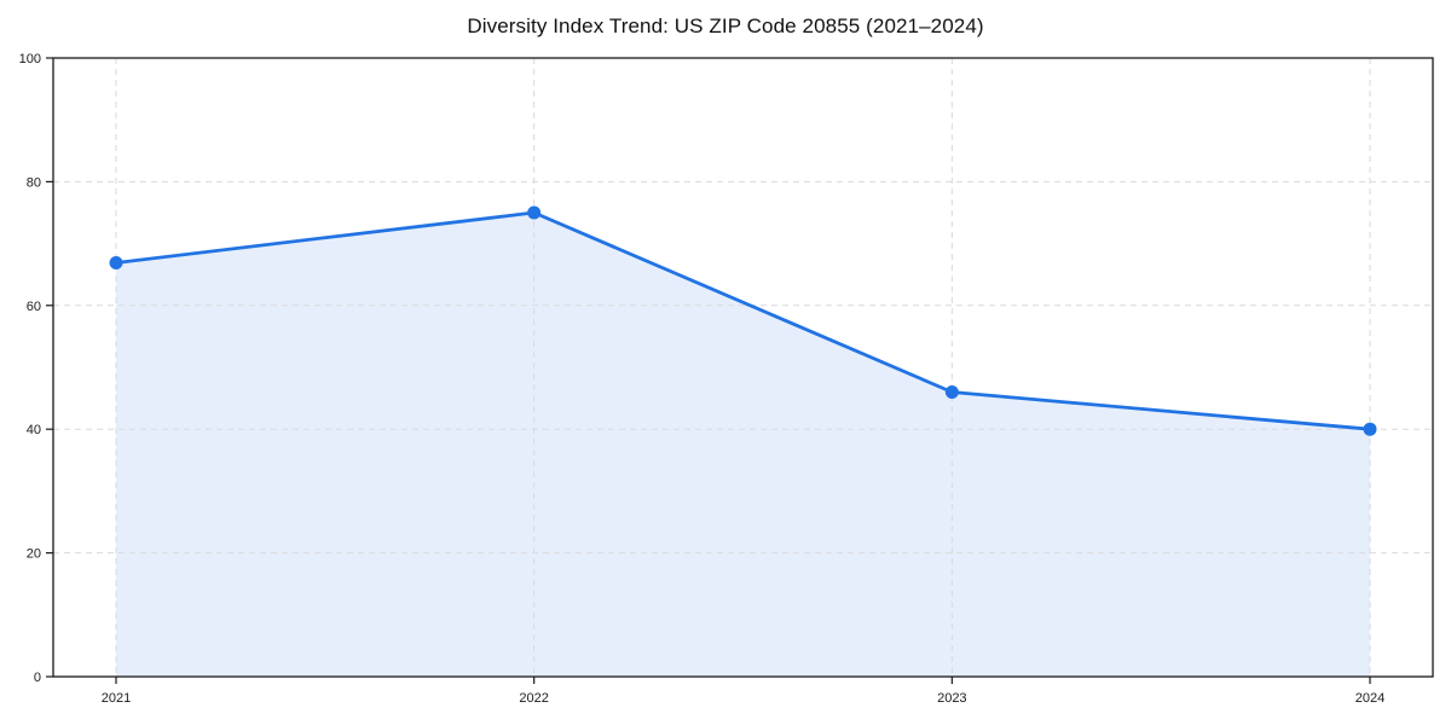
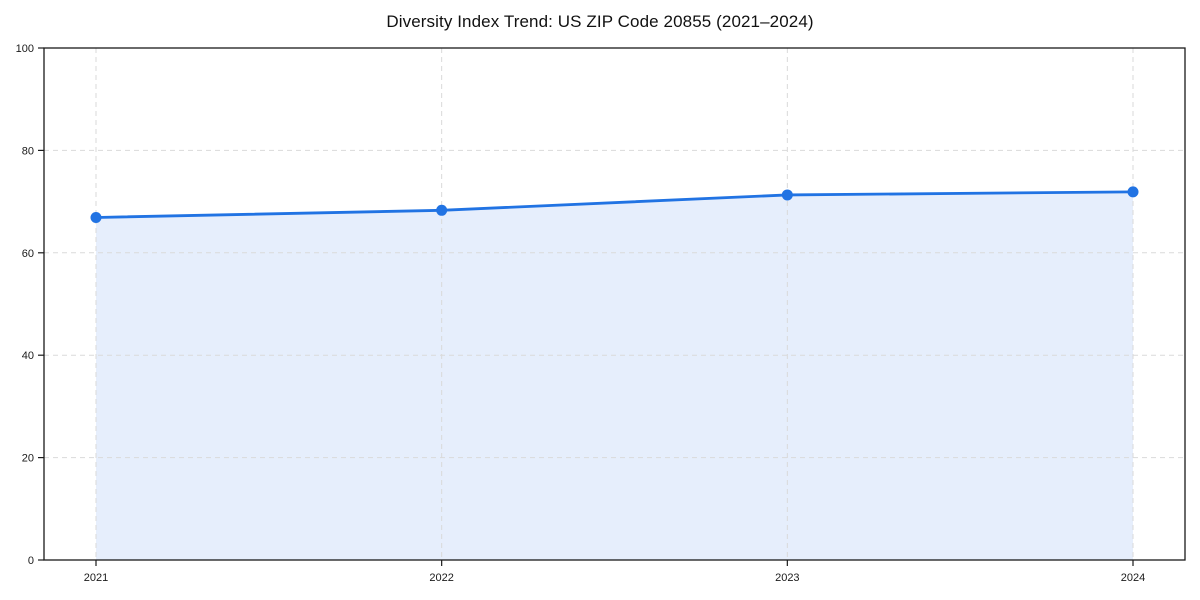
2022: 75 -> 68
2023: 46 -> 71
2024: 40 -> 72
